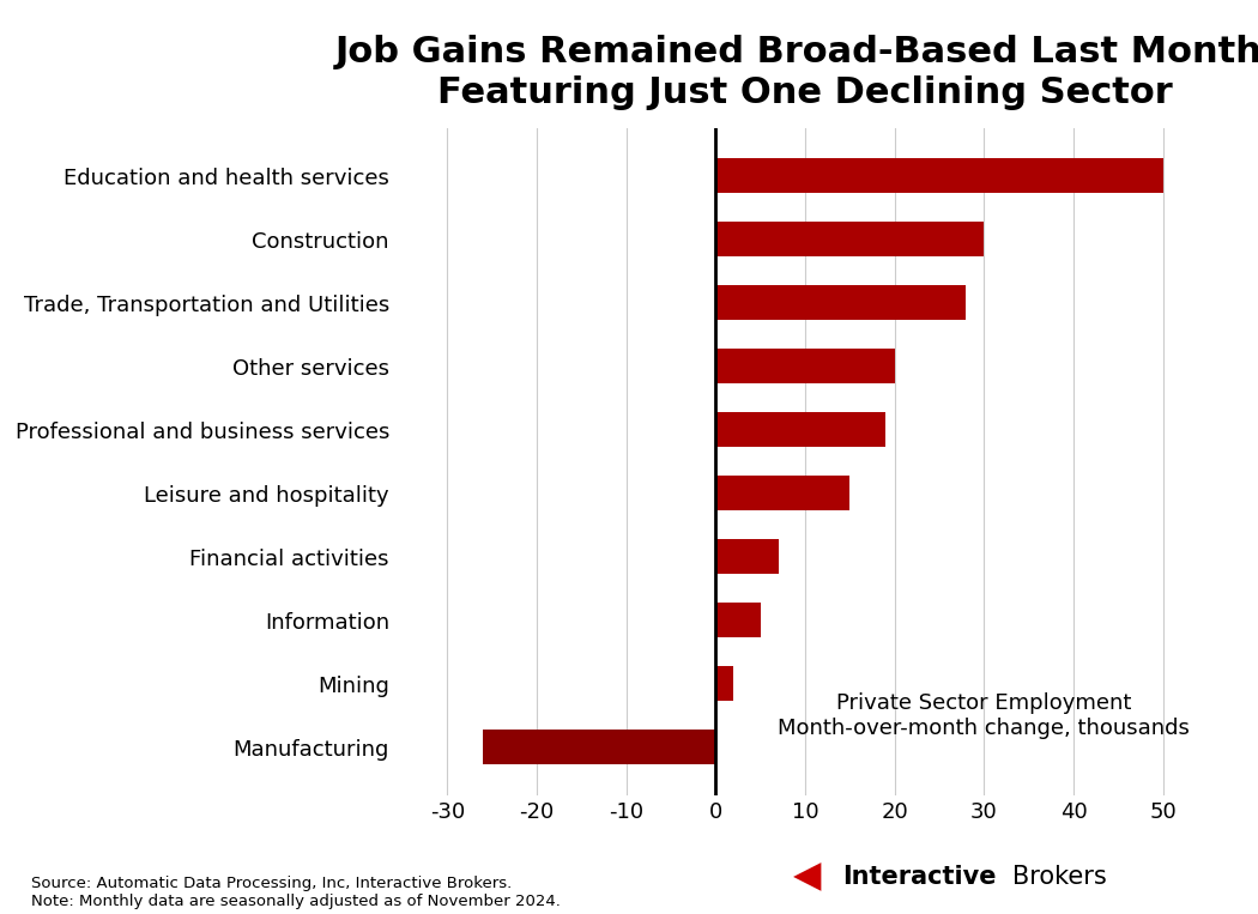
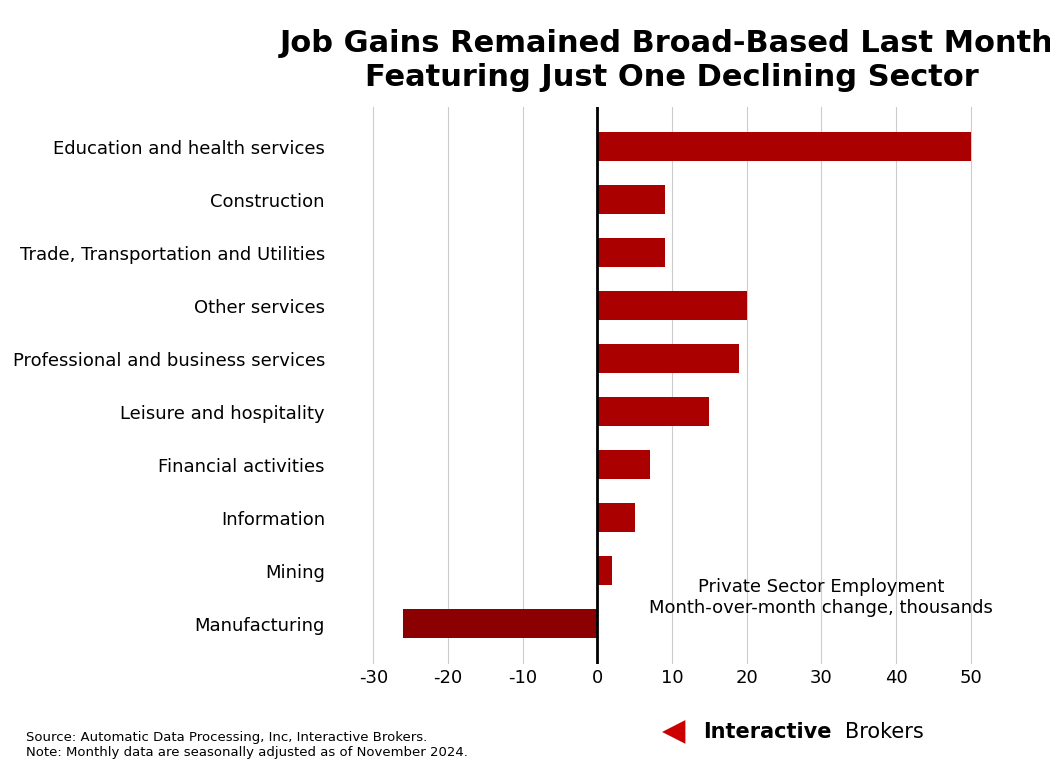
Construction: 30 -> 9
Trade, Transportation and Utilities: 28 -> 9
